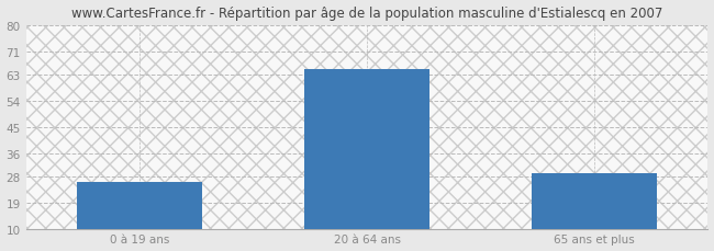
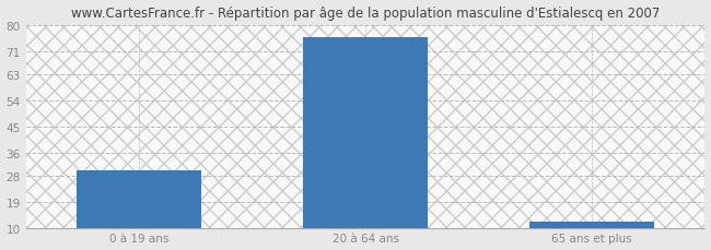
0 à 19 ans: 26 -> 30
20 à 64 ans: 65 -> 76
65 ans et plus: 29 -> 12
